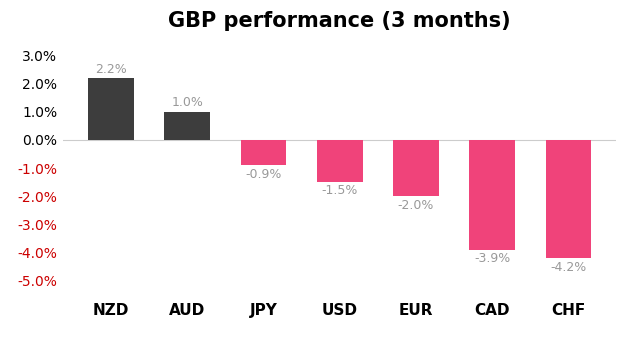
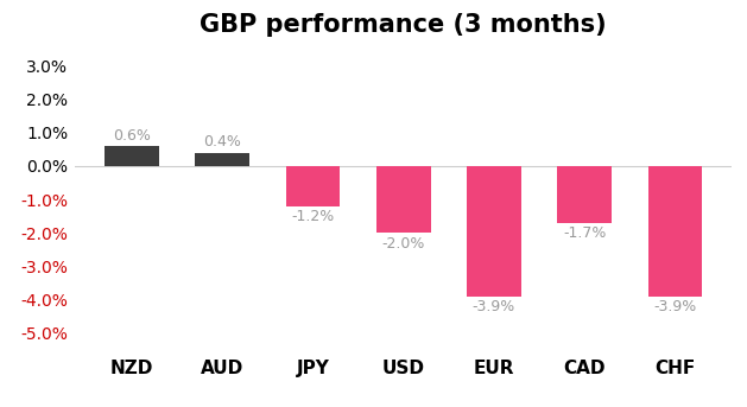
NZD: 2.2% -> 0.6%
AUD: 1.0% -> 0.4%
JPY: -0.9% -> -1.2%
USD: -1.5% -> -2.0%
EUR: -2.0% -> -3.9%
CAD: -3.9% -> -1.7%
CHF: -4.2% -> -3.9%
